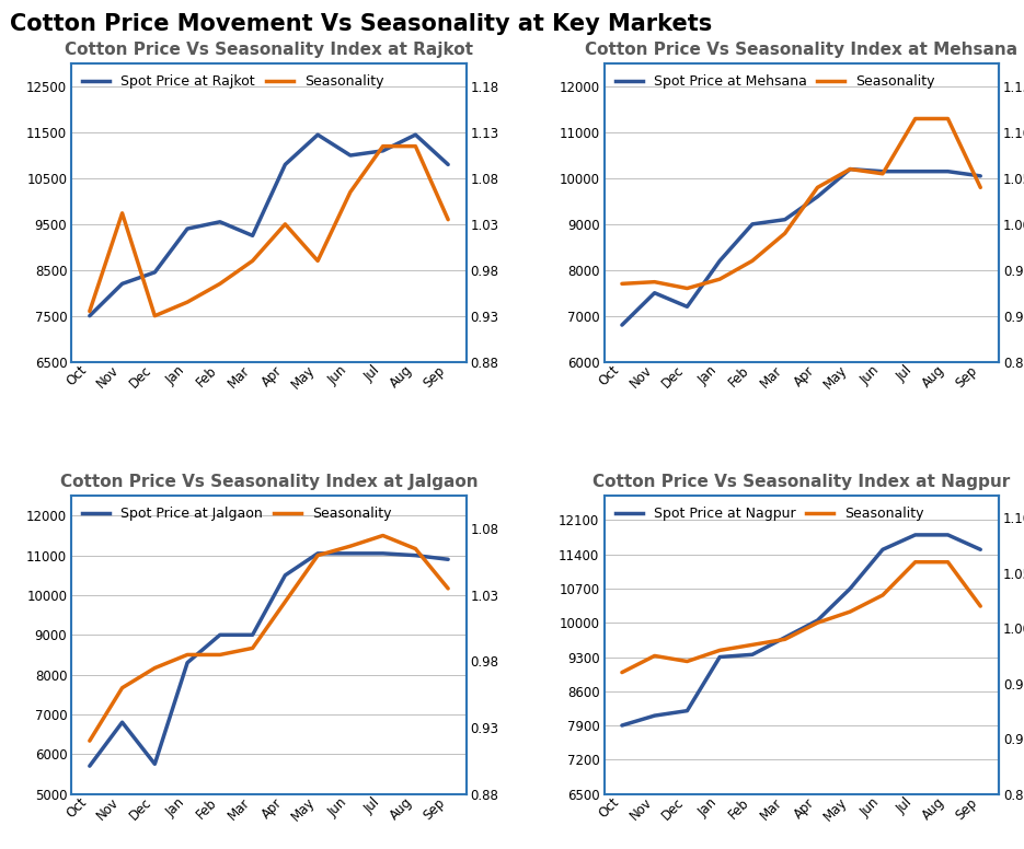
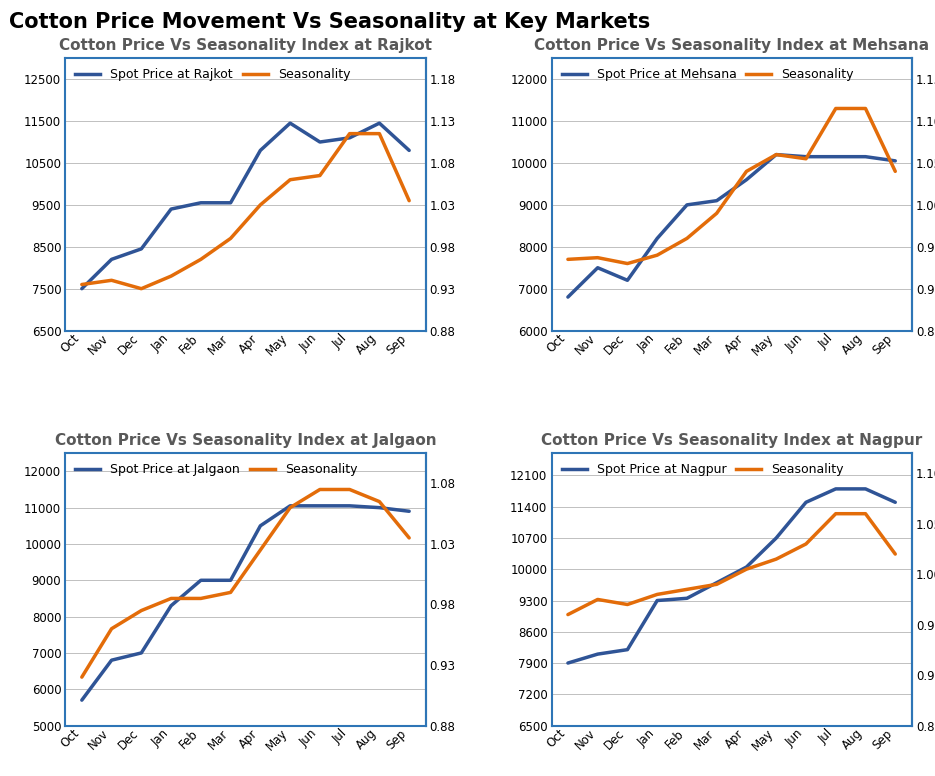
Cotton Price Vs Seasonality Index at Rajkot/Seasonality/Nov: 1.042 -> 0.940
Cotton Price Vs Seasonality Index at Rajkot/Spot Price at Rajkot/Mar: 9250 -> 9550
Cotton Price Vs Seasonality Index at Rajkot/Seasonality/May: 0.990 -> 1.060
Cotton Price Vs Seasonality Index at Jalgaon/Spot Price at Jalgaon/Dec: 5750 -> 7000
Cotton Price Vs Seasonality Index at Jalgaon/Seasonality/Jun: 1.067 -> 1.075
